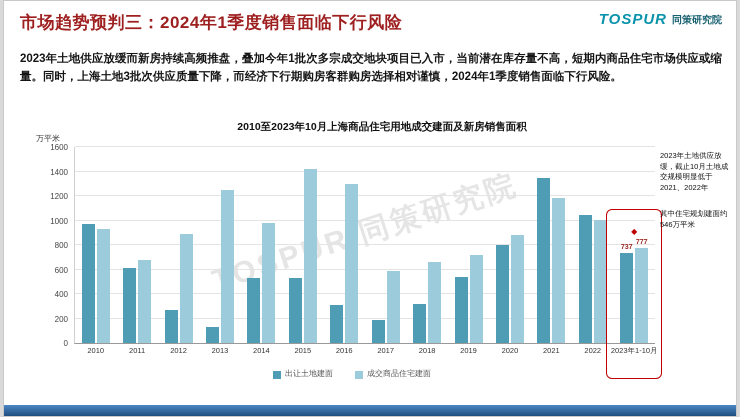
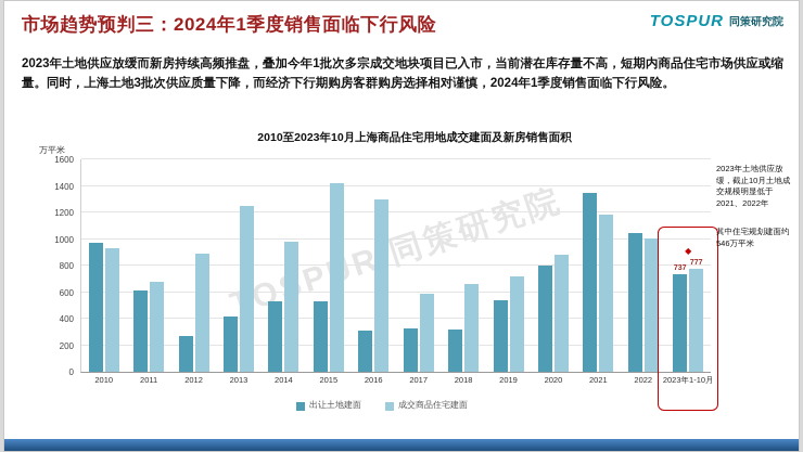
出让土地建面/2013: 130 -> 420
出让土地建面/2017: 190 -> 330
